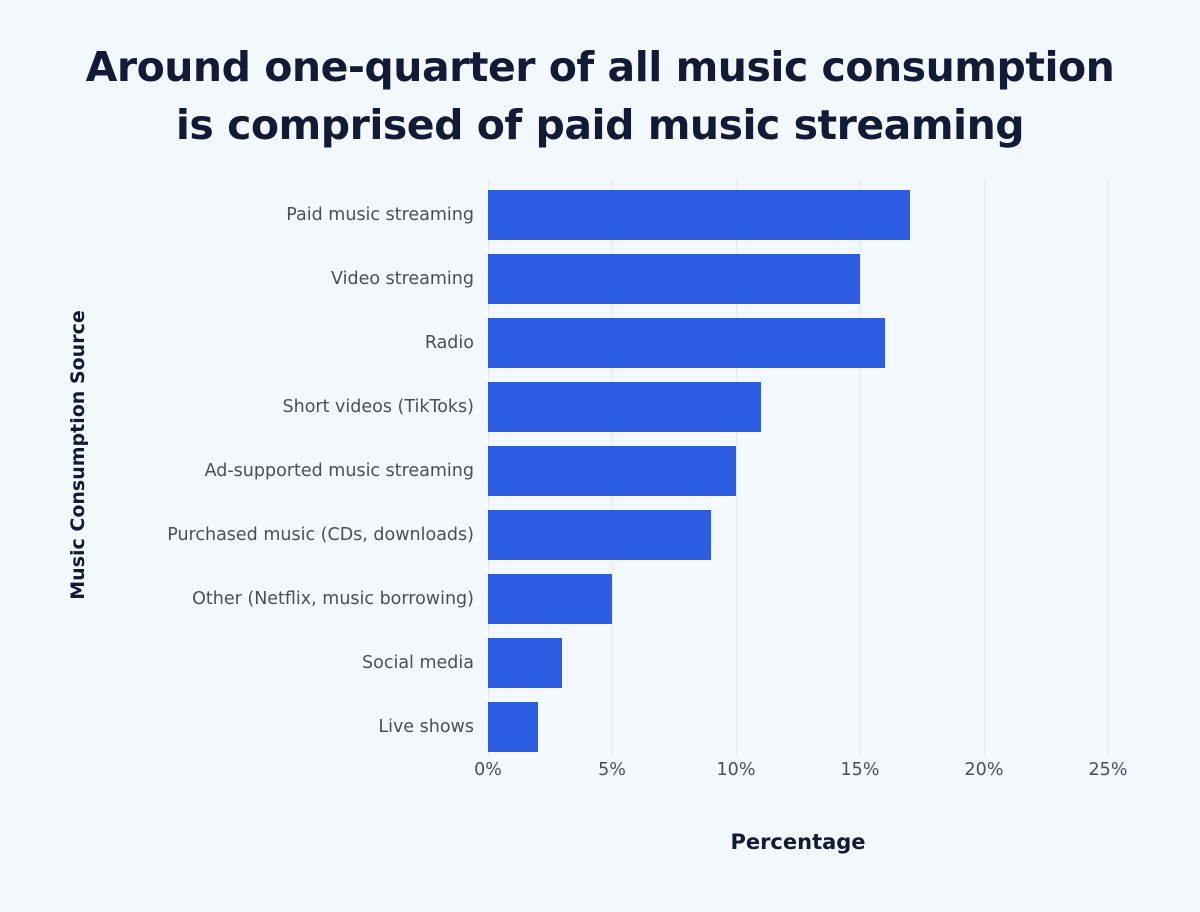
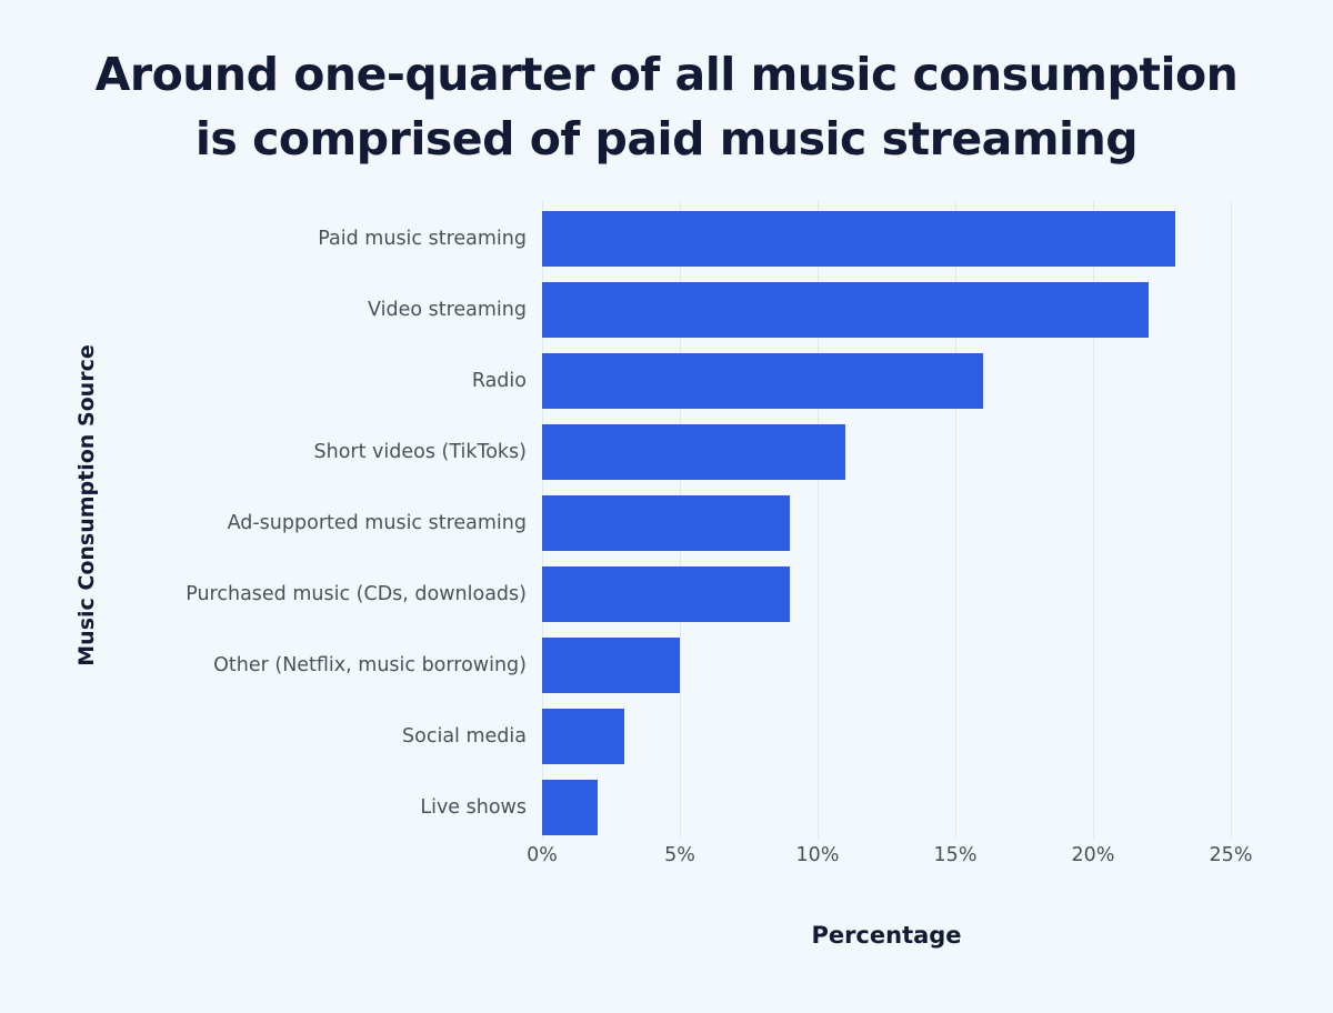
Paid music streaming: 17% -> 23%
Video streaming: 15% -> 22%
Ad-supported music streaming: 10% -> 9%
